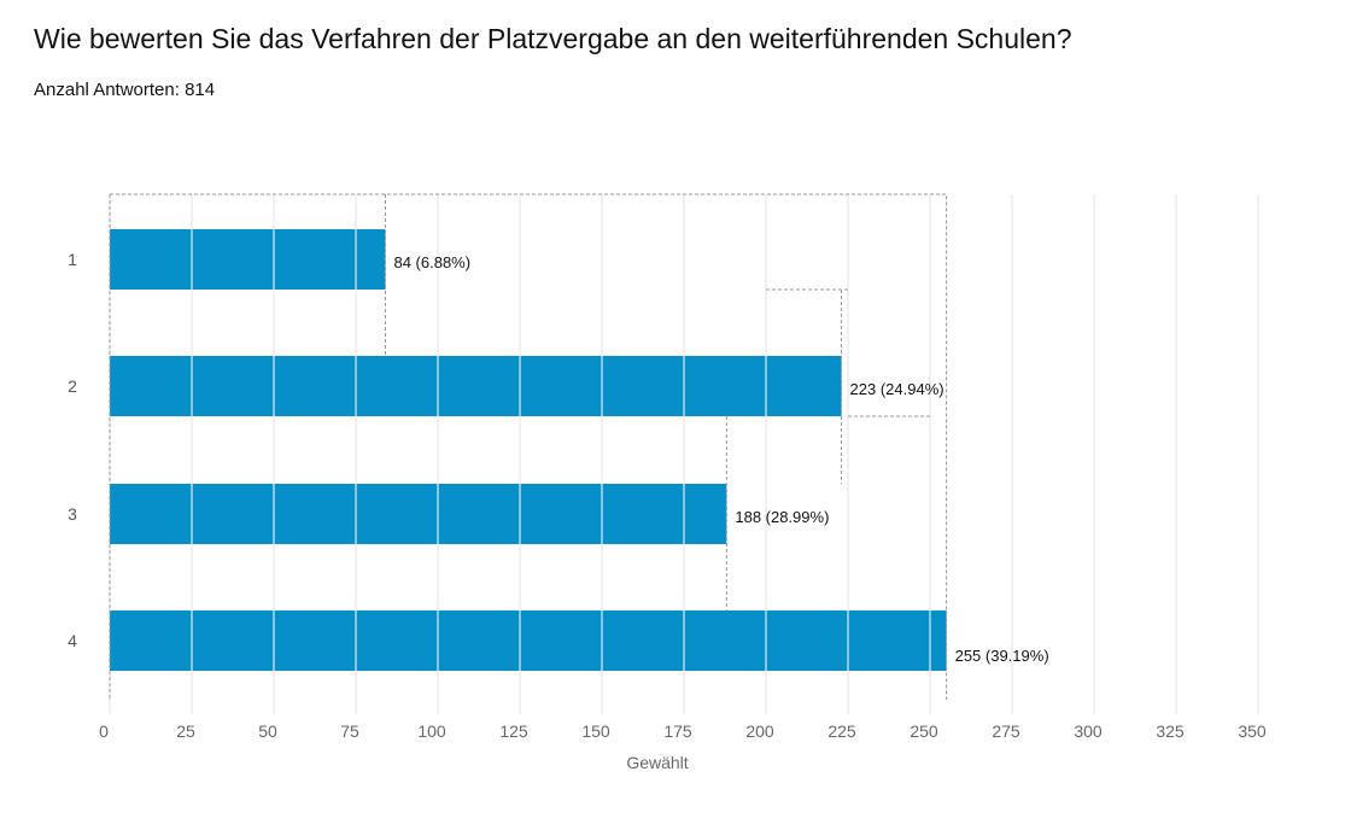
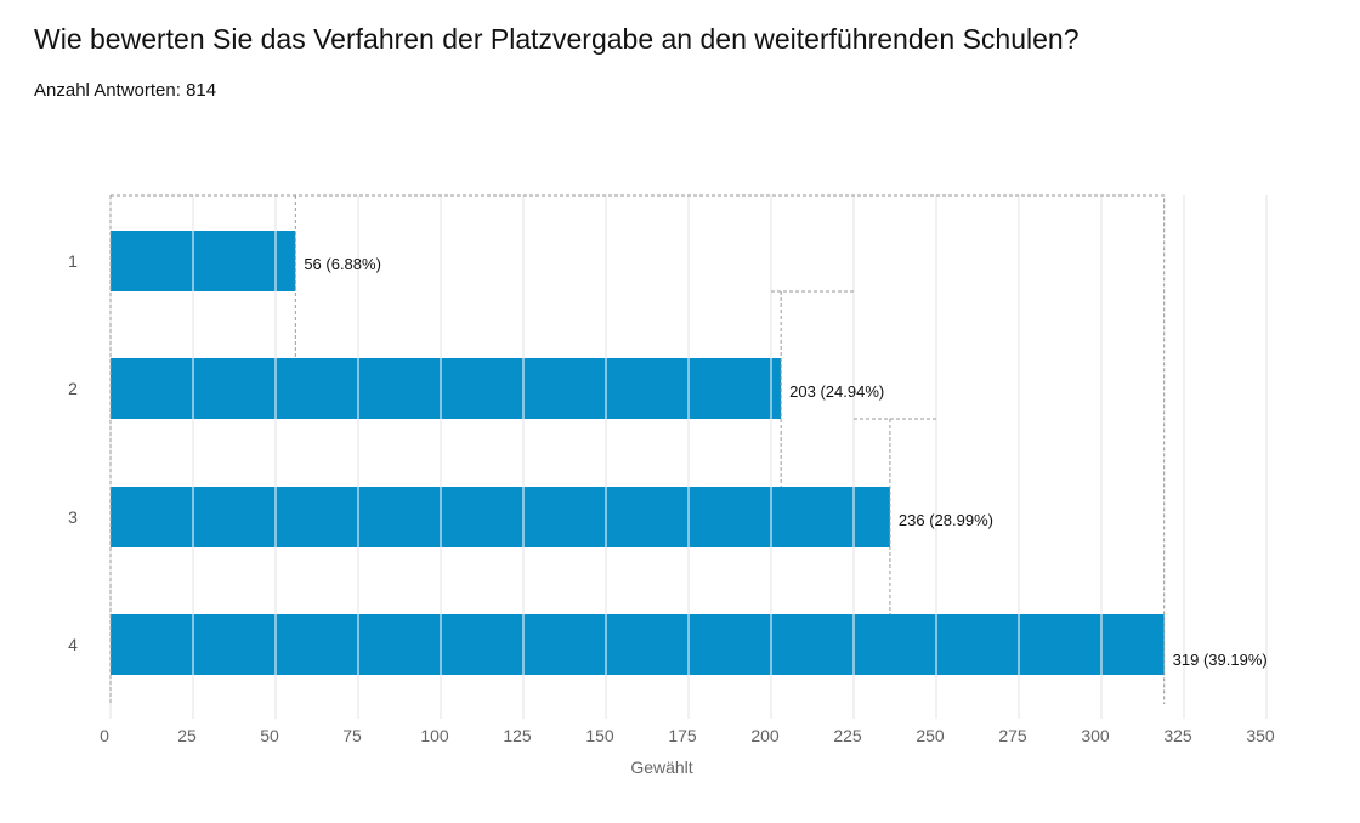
1: 84 -> 56
2: 223 -> 203
3: 188 -> 236
4: 255 -> 319
